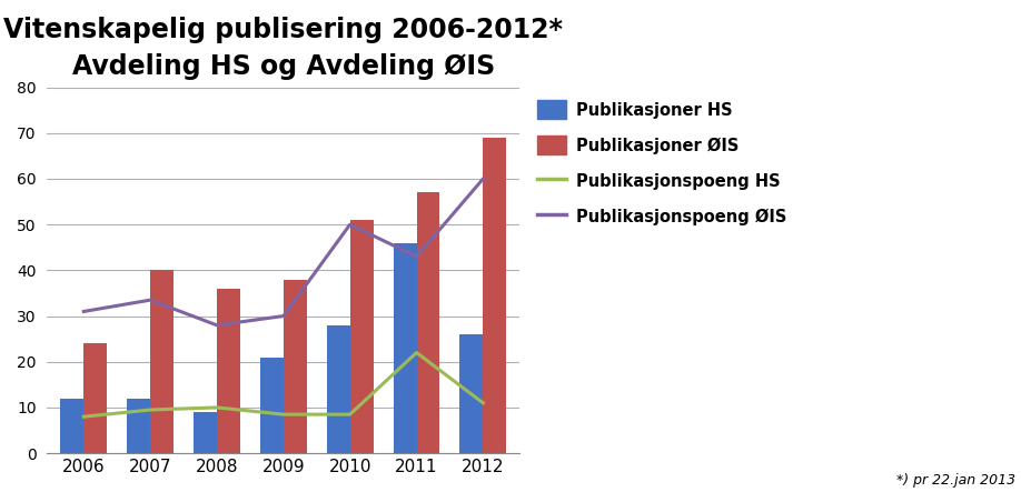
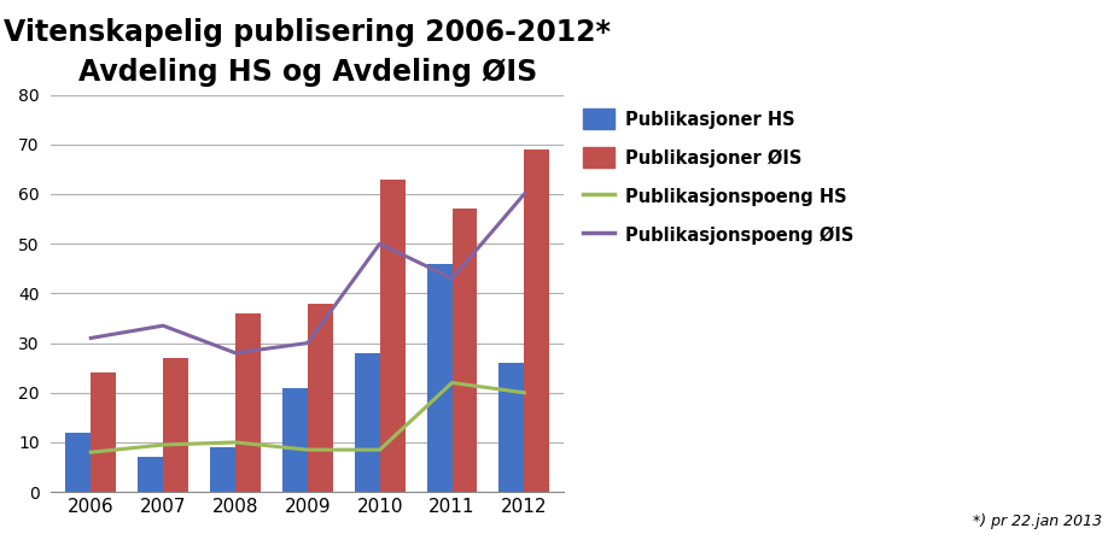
Publikasjoner HS/2007: 12 -> 7
Publikasjoner ØIS/2007: 40 -> 27
Publikasjoner ØIS/2010: 51 -> 63
Publikasjonspoeng HS/2012: 11.0 -> 20.0
